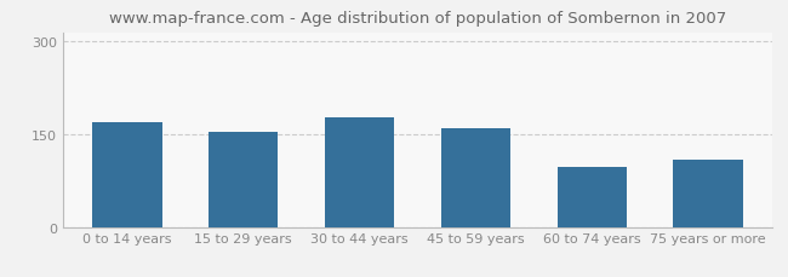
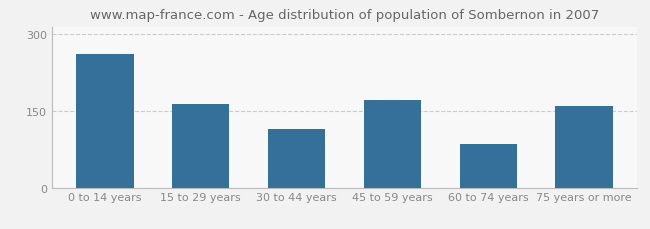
0 to 14 years: 170 -> 262
15 to 29 years: 153 -> 164
30 to 44 years: 178 -> 114
45 to 59 years: 160 -> 172
60 to 74 years: 98 -> 86
75 years or more: 108 -> 160
